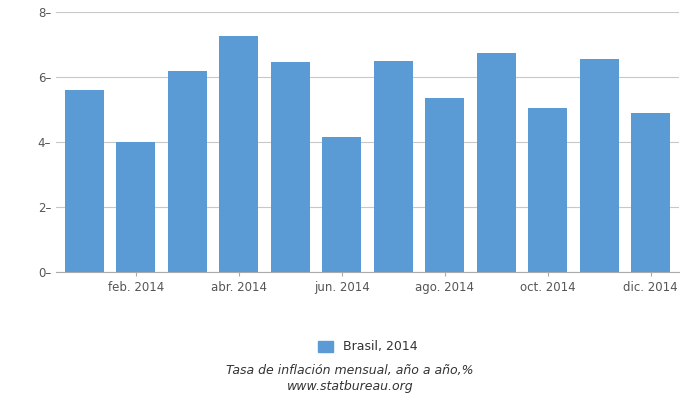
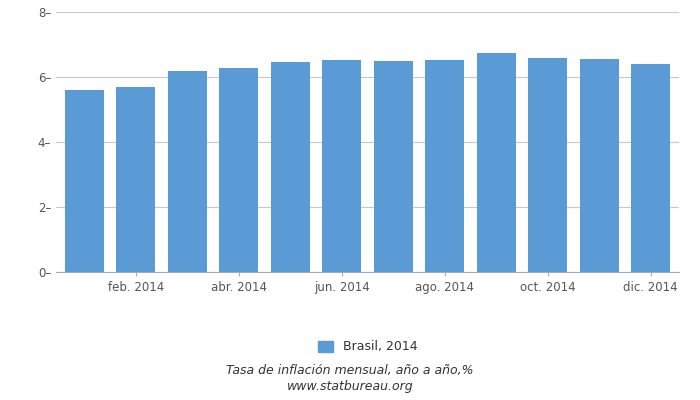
feb. 2014: 4.00– -> 5.68–
abr. 2014: 7.25– -> 6.28–
jun. 2014: 4.15– -> 6.52–
ago. 2014: 5.35– -> 6.51–
oct. 2014: 5.05– -> 6.59–
dic. 2014: 4.90– -> 6.41–
